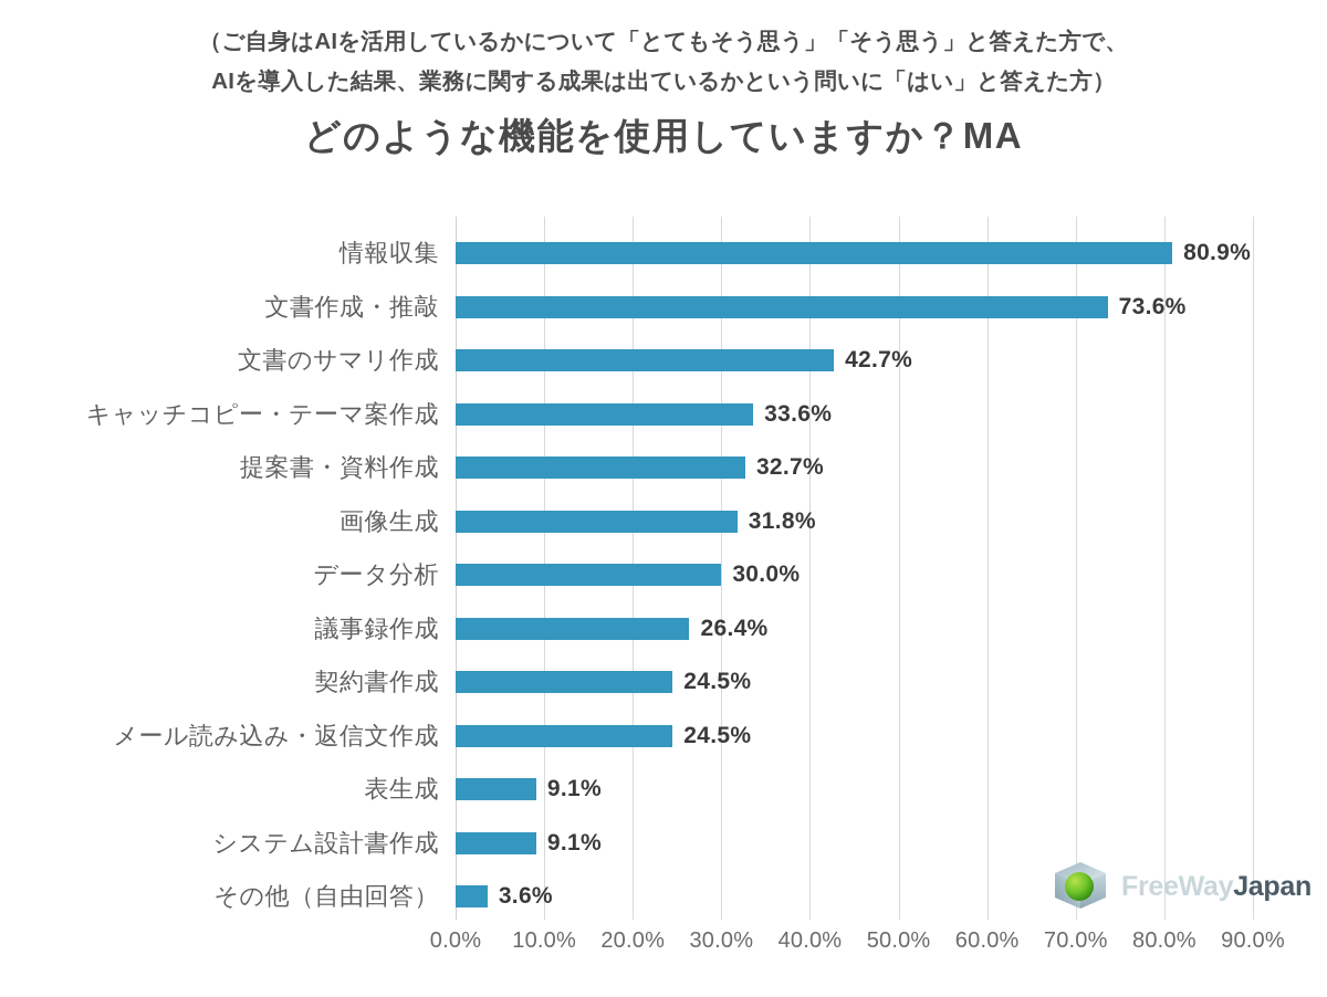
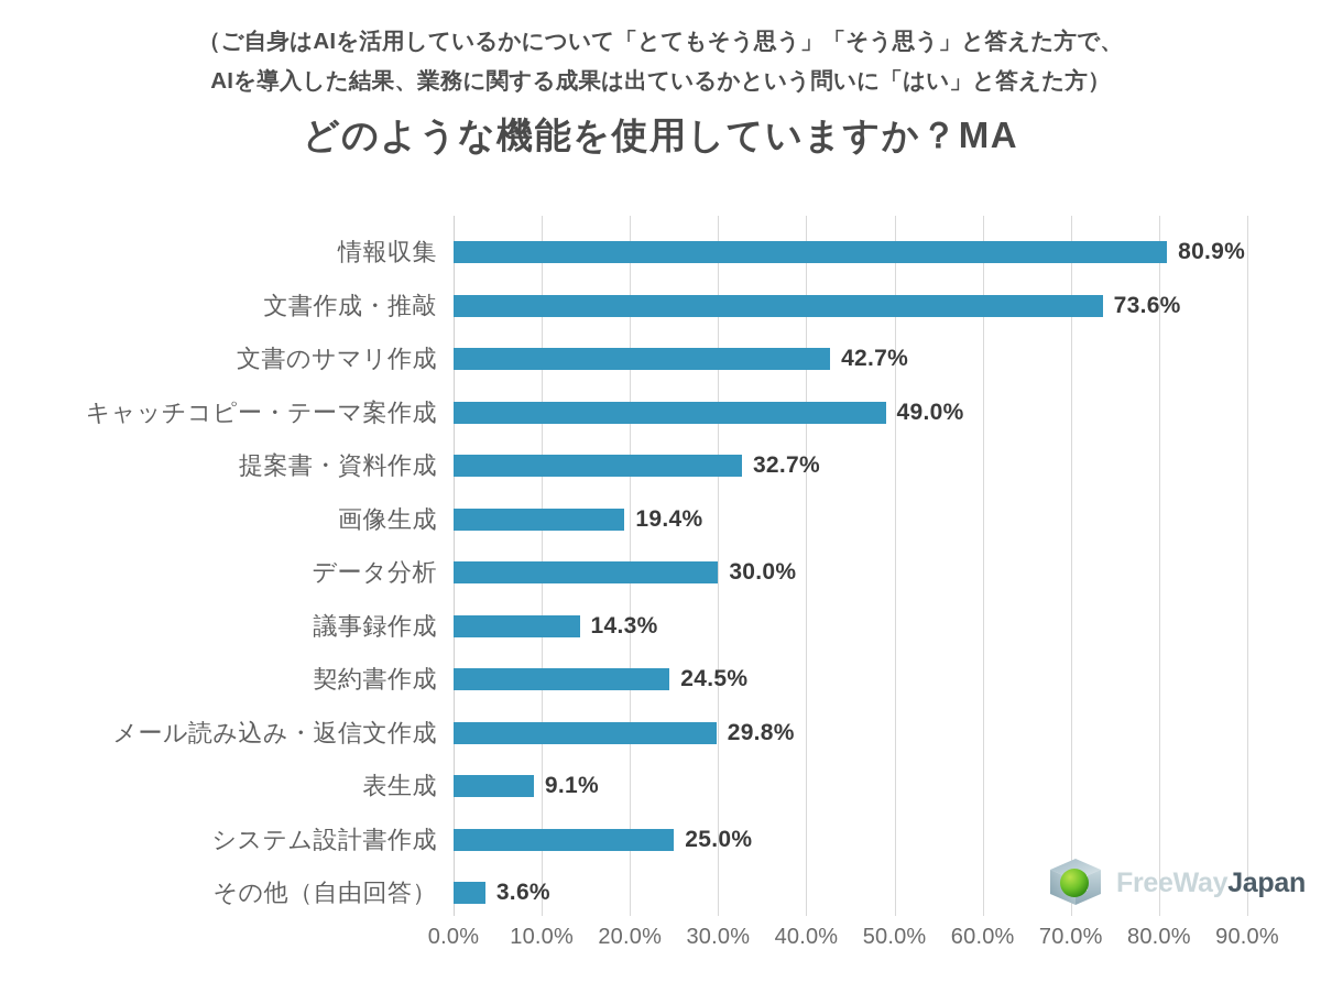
キャッチコピー・テーマ案作成: 33.6% -> 49.0%
画像生成: 31.8% -> 19.4%
議事録作成: 26.4% -> 14.3%
メール読み込み・返信文作成: 24.5% -> 29.8%
システム設計書作成: 9.1% -> 25.0%
